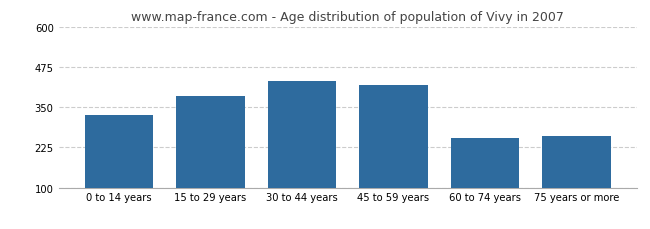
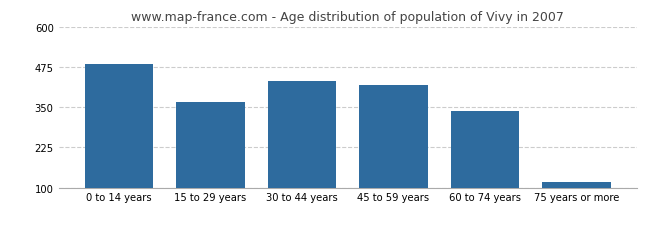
0 to 14 years: 325 -> 483
15 to 29 years: 385 -> 365
60 to 74 years: 255 -> 338
75 years or more: 260 -> 118
